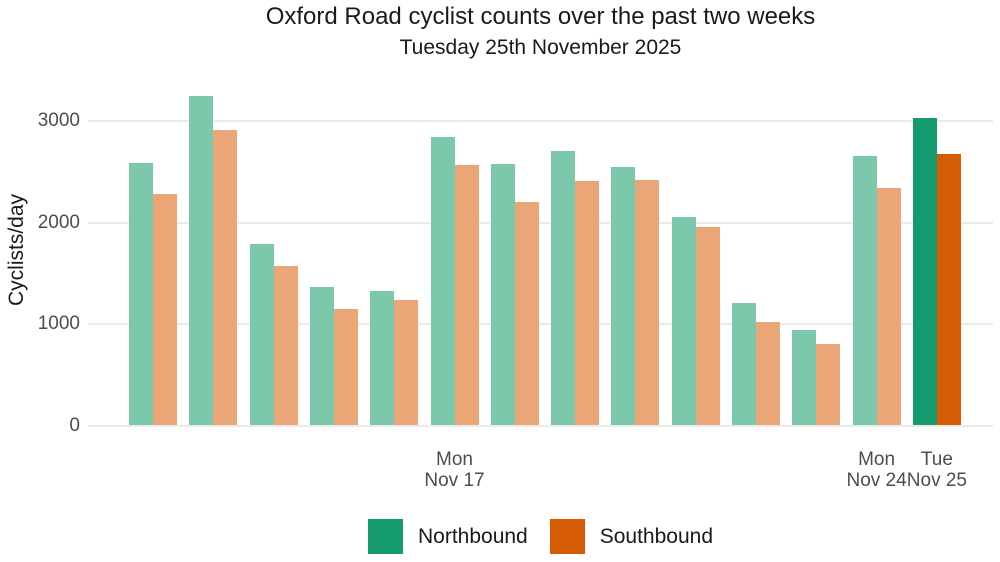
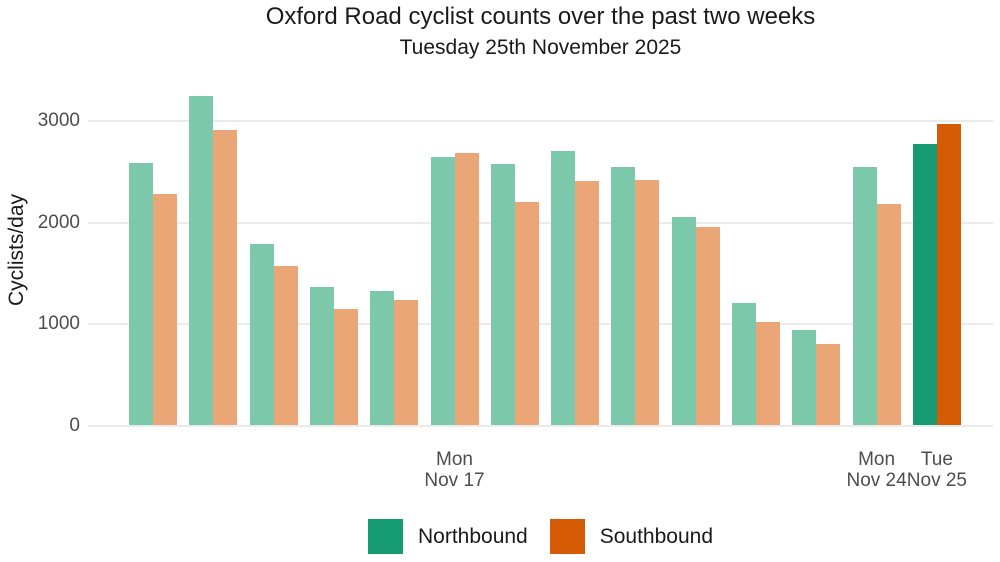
Northbound/Mon Nov 17: 2850 -> 2650
Southbound/Mon Nov 17: 2570 -> 2690
Northbound/Mon Nov 24: 2660 -> 2550
Southbound/Mon Nov 24: 2340 -> 2180
Northbound/Tue Nov 25: 3030 -> 2780
Southbound/Tue Nov 25: 2680 -> 2970
